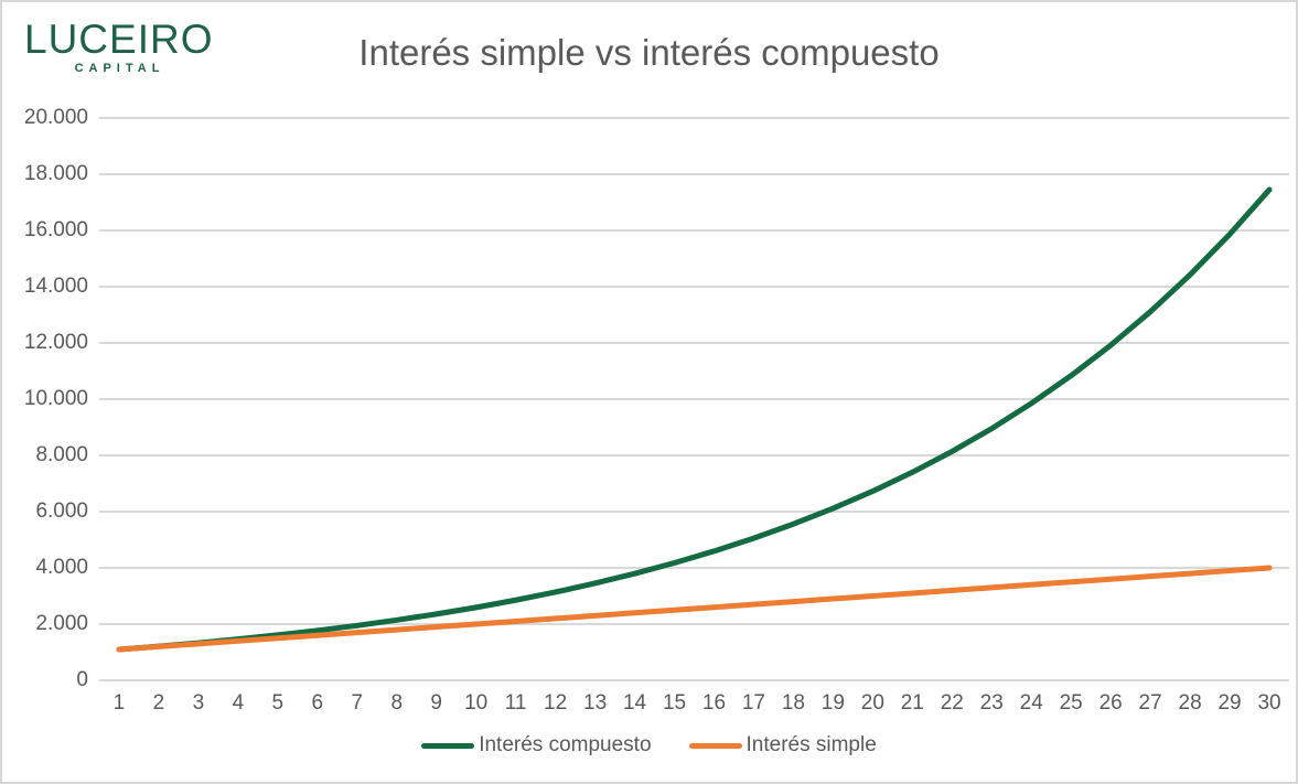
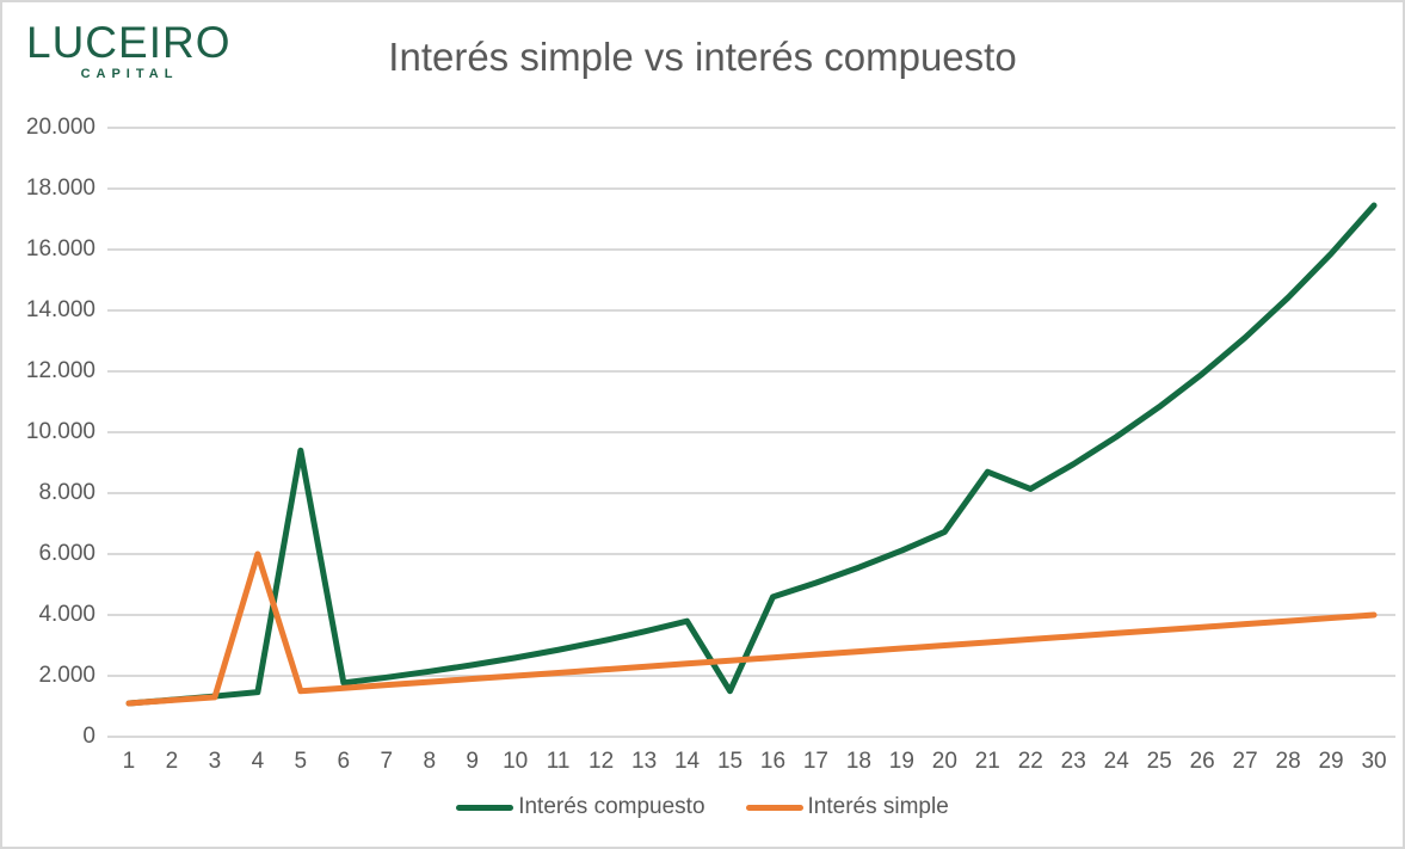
Interés simple/4: 1400 -> 6000
Interés compuesto/5: 1600 -> 9400
Interés compuesto/15: 4200 -> 1500
Interés compuesto/21: 7400 -> 8700
